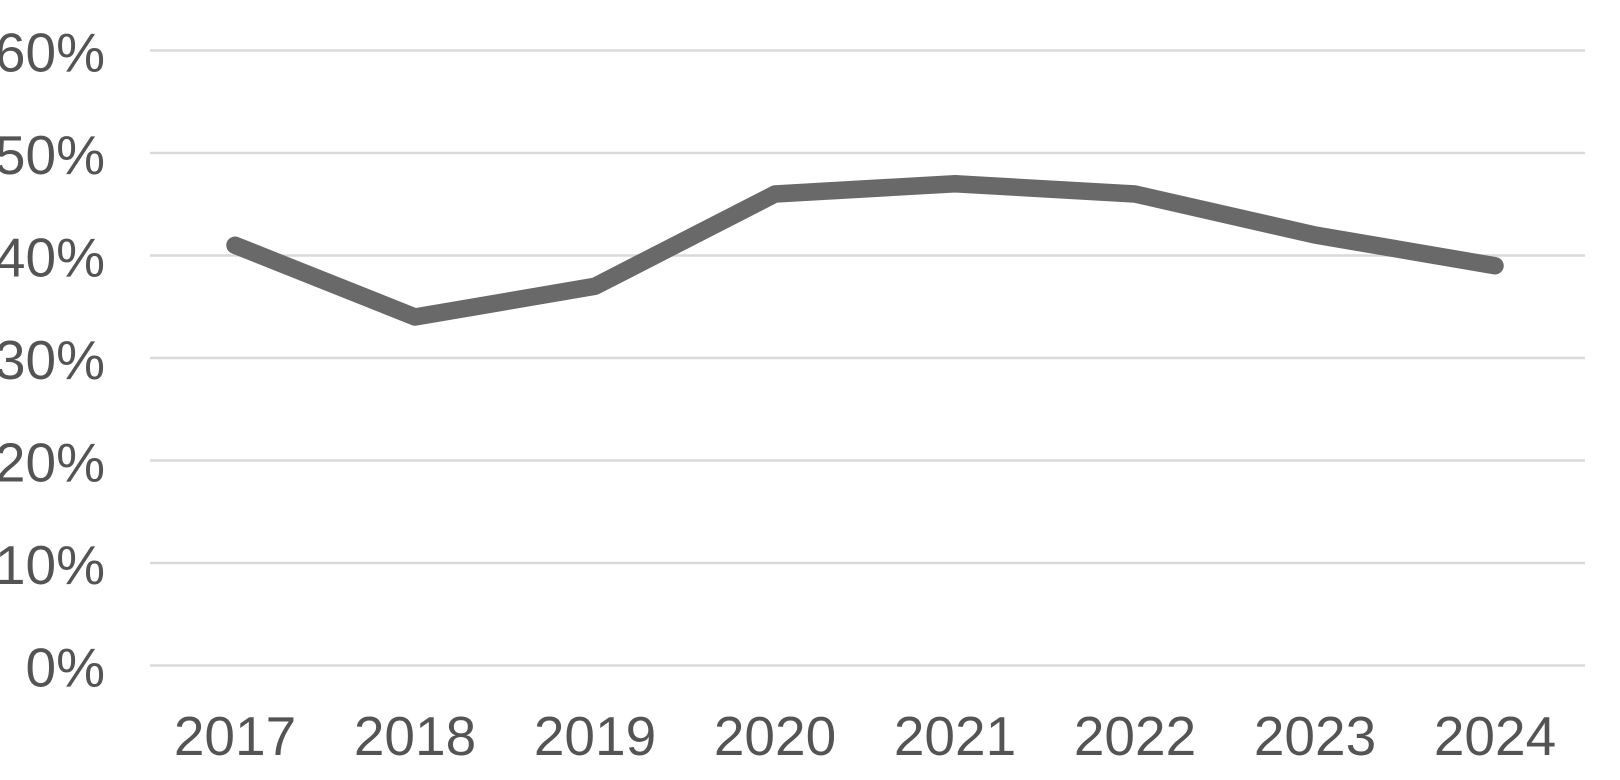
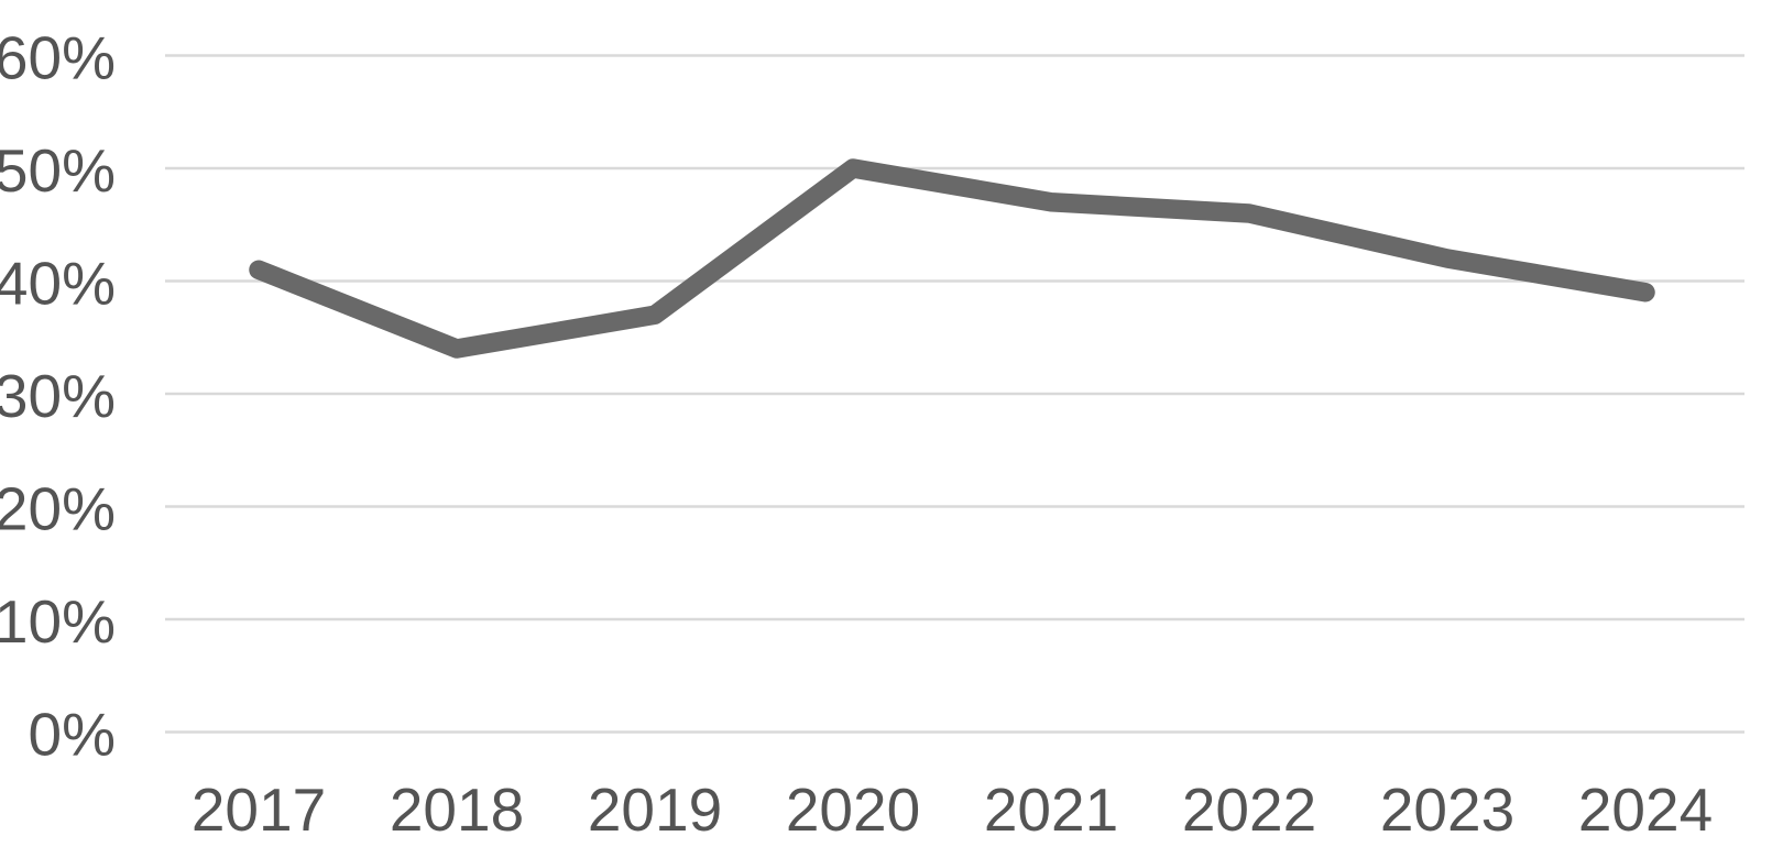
2020: 46% -> 50%
